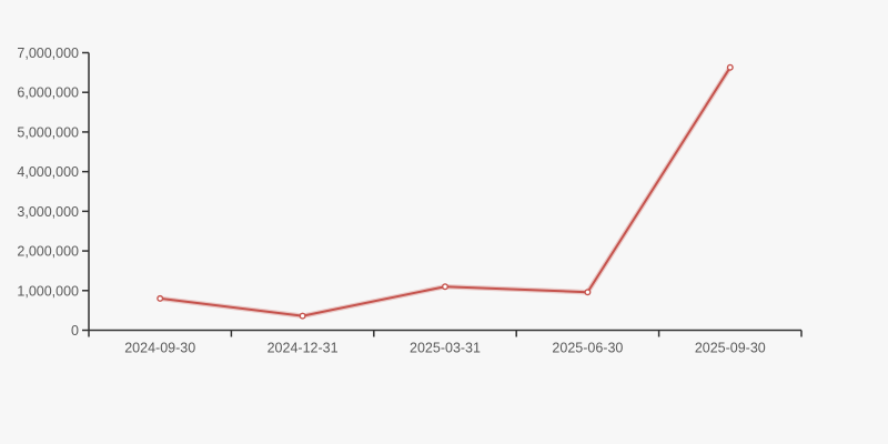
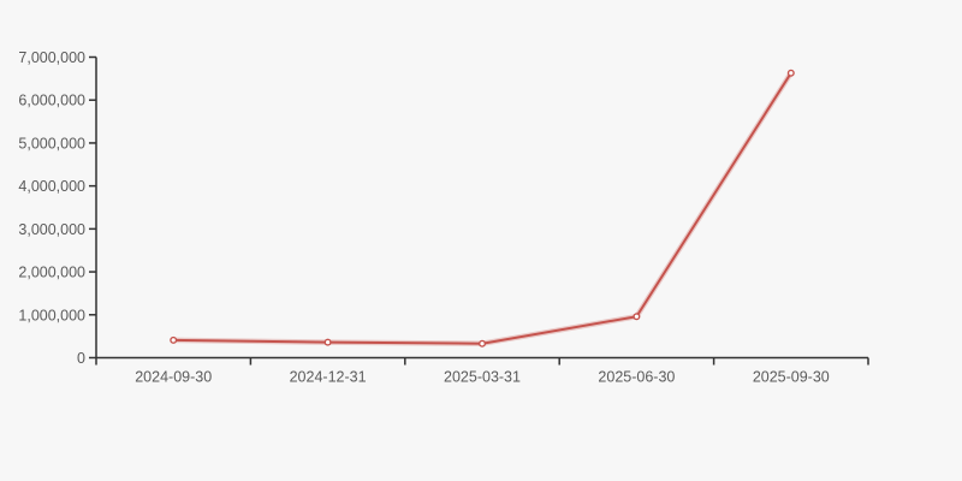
2024-09-30: 800000 -> 400000
2025-03-31: 1100000 -> 300000
